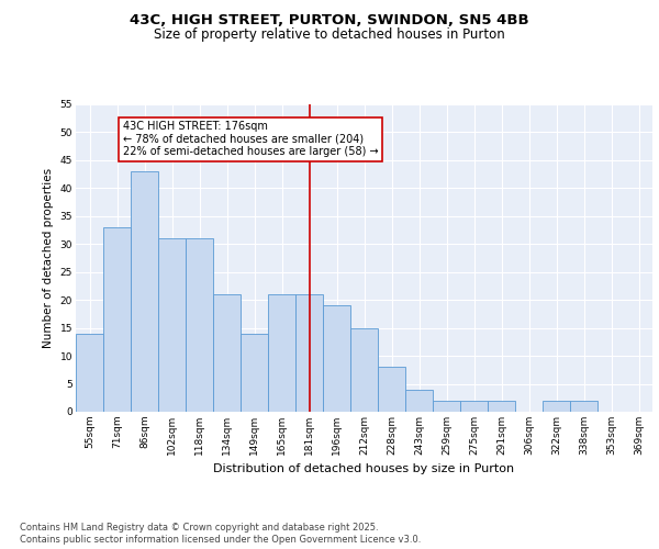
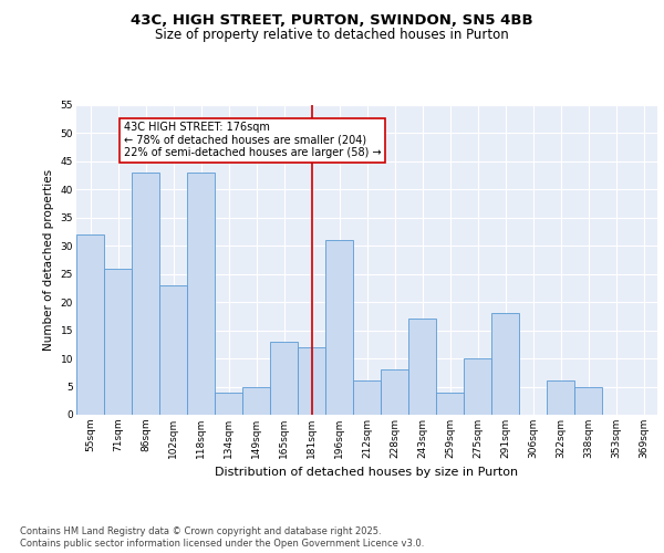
55sqm: 14 -> 32
71sqm: 33 -> 26
102sqm: 31 -> 23
118sqm: 31 -> 43
134sqm: 21 -> 4
149sqm: 14 -> 5
165sqm: 21 -> 13
181sqm: 21 -> 12
196sqm: 19 -> 31
212sqm: 15 -> 6
243sqm: 4 -> 17
259sqm: 2 -> 4
275sqm: 2 -> 10
291sqm: 2 -> 18
322sqm: 2 -> 6
338sqm: 2 -> 5
